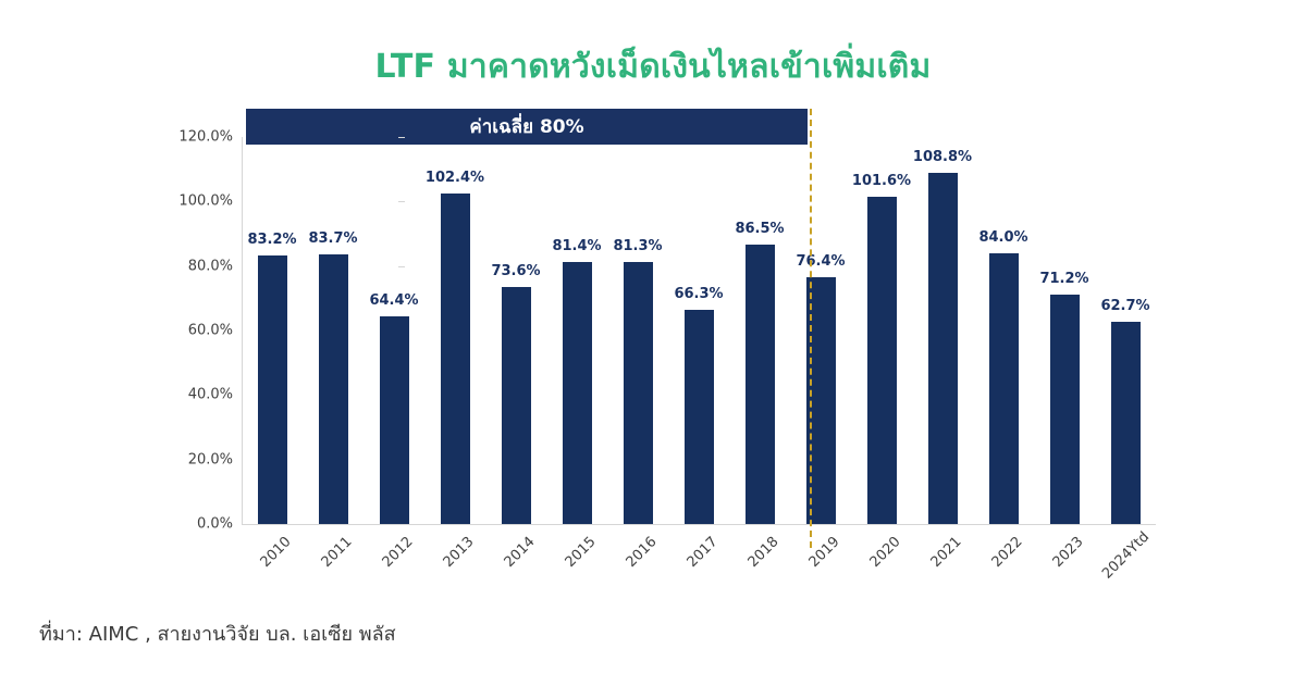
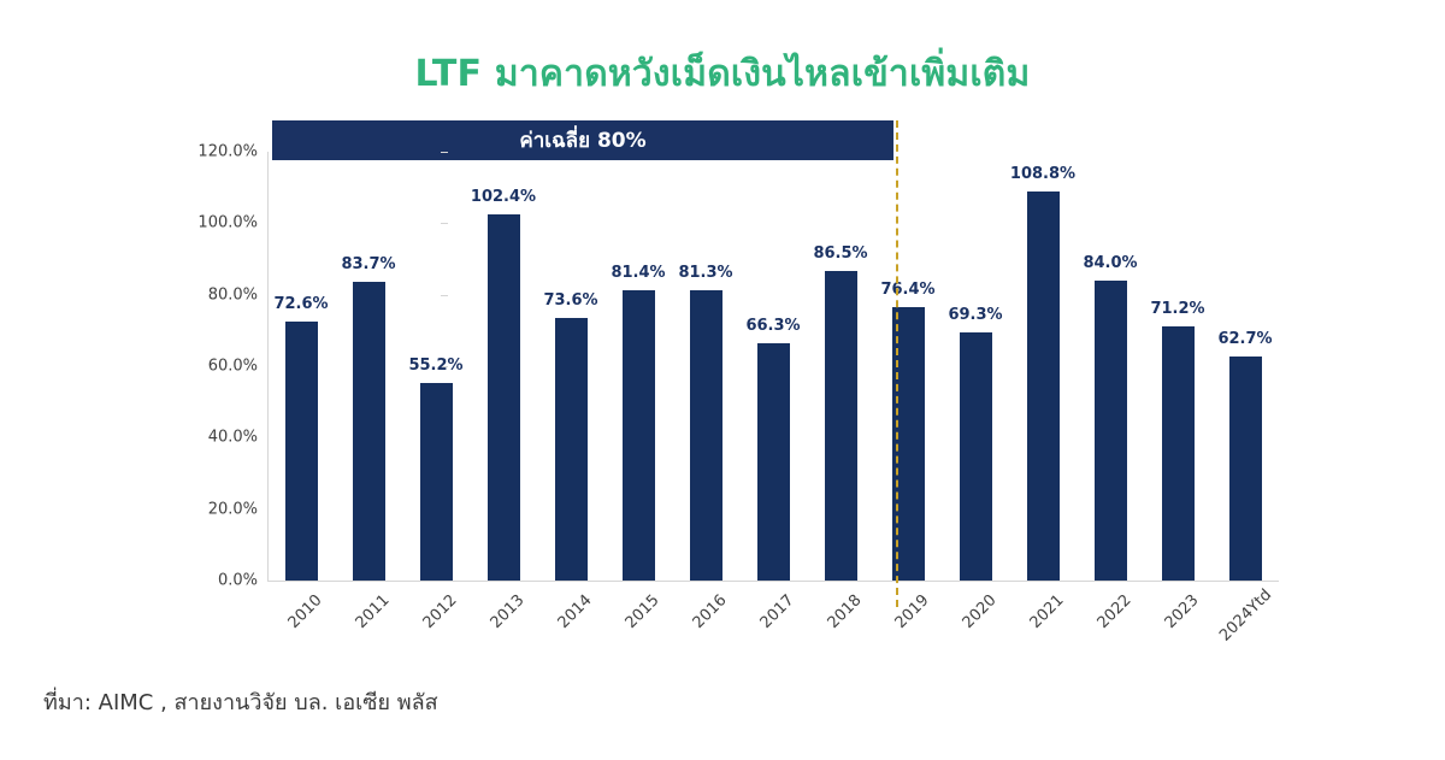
2010: 83.2% -> 72.6%
2012: 64.4% -> 55.2%
2020: 101.6% -> 69.3%
